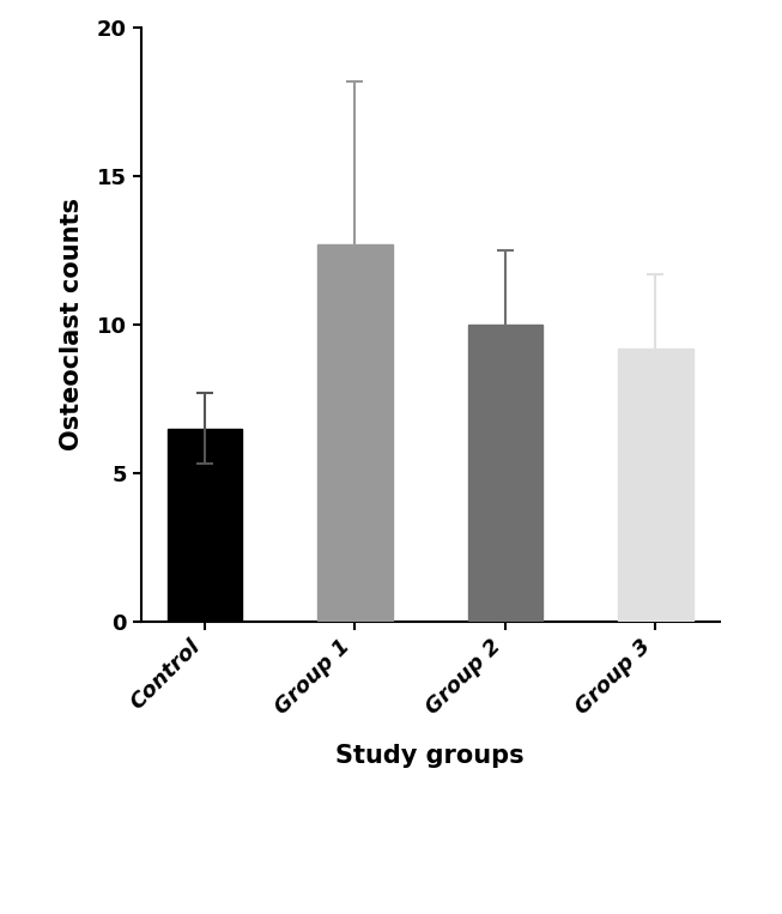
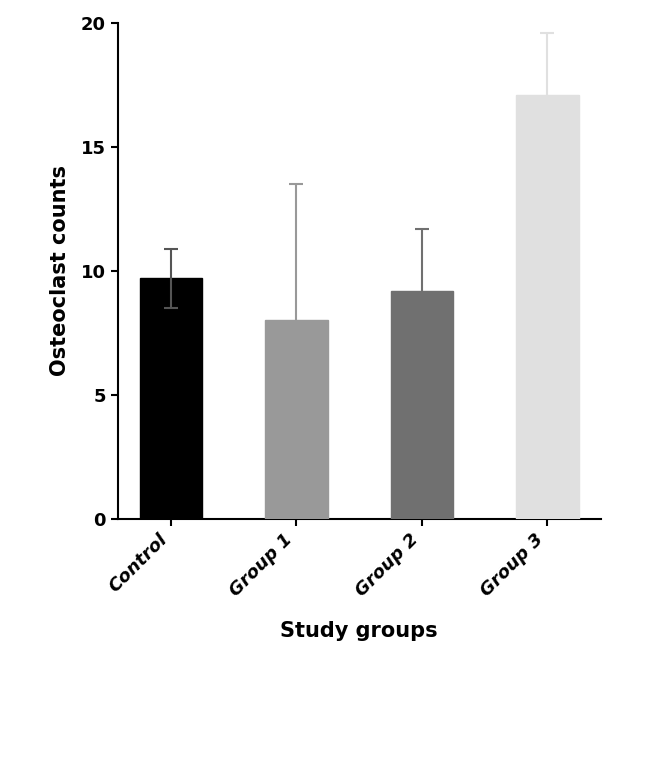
Control: 6.5 -> 9.7
Group 1: 12.7 -> 8.0
Group 2: 10.0 -> 9.2
Group 3: 9.2 -> 17.1
